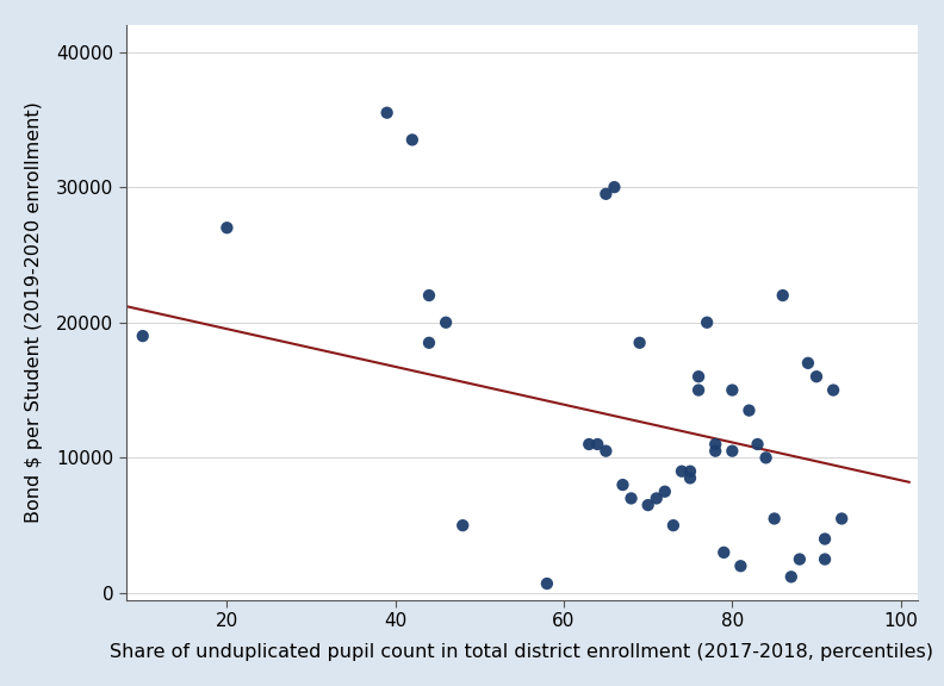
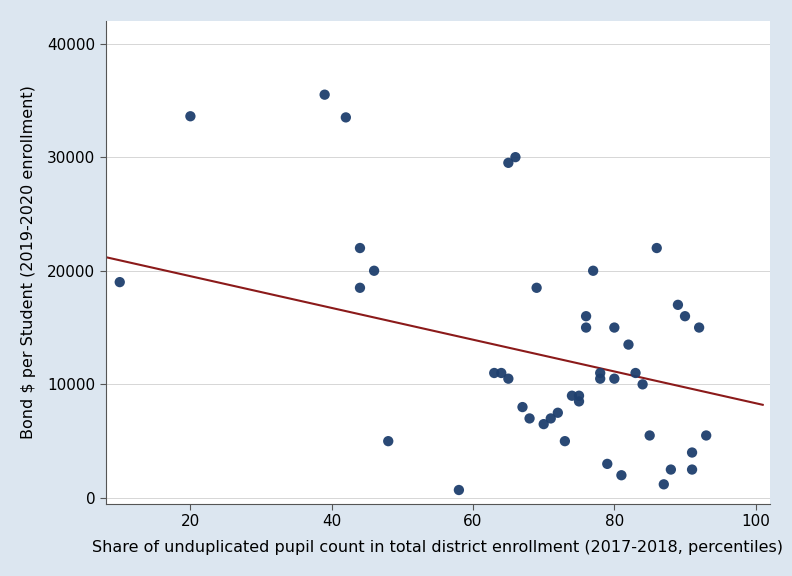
20: 27000 -> 33600
